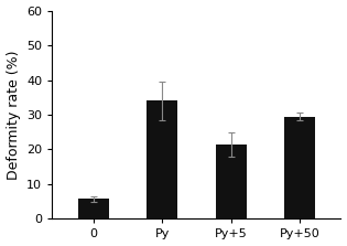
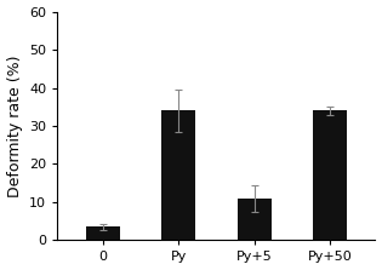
0: 5.8 -> 3.5
Py+5: 21.5 -> 11.0
Py+50: 29.5 -> 34.0
